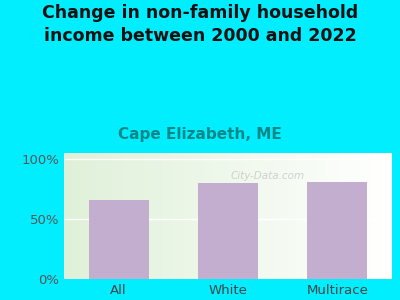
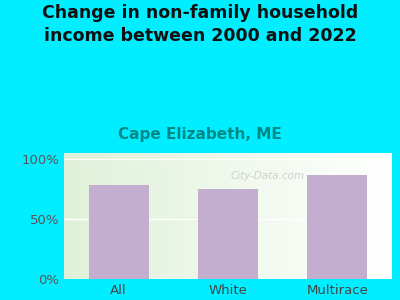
All: 66% -> 78%
White: 80% -> 75%
Multirace: 81% -> 87%
